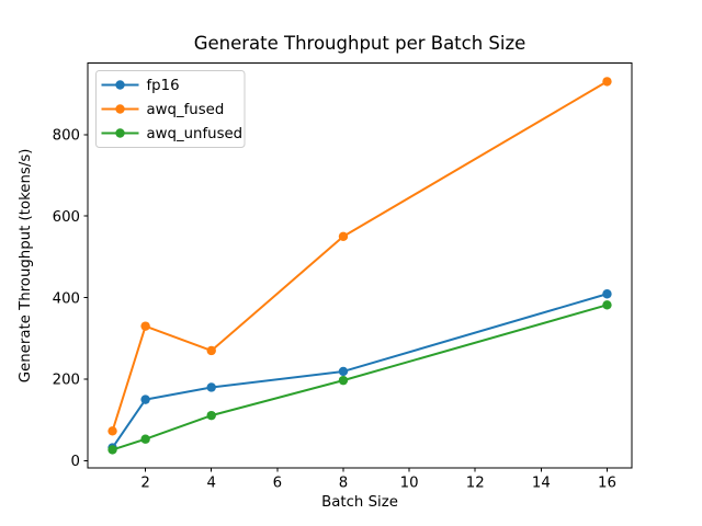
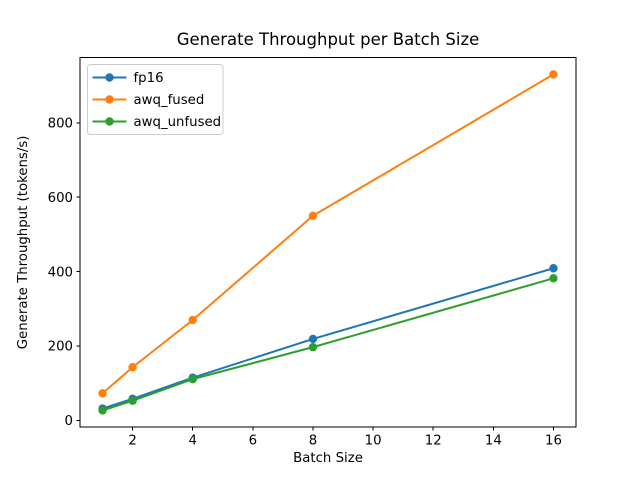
fp16/2: 150 -> 60
awq_fused/2: 330 -> 140
fp16/4: 180 -> 120
